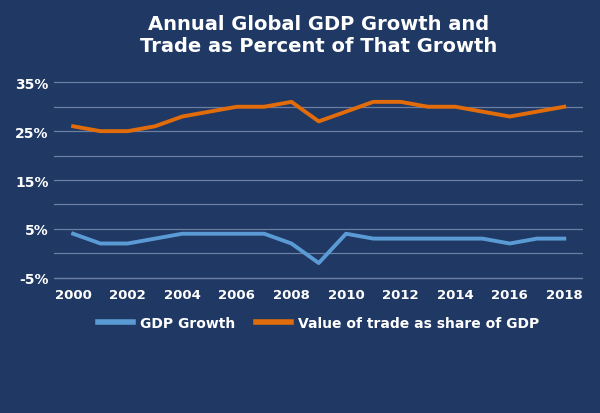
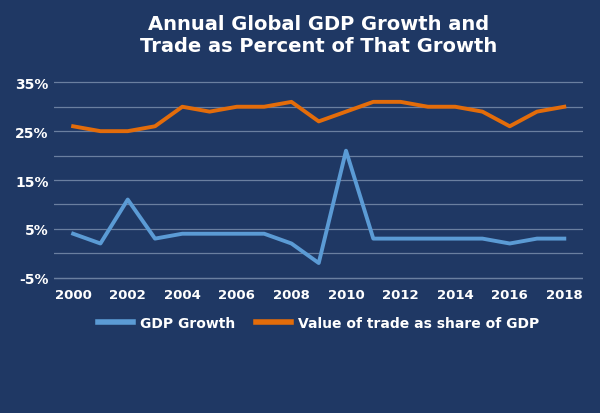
GDP Growth/2002: 2% -> 11%
Value of trade as share of GDP/2004: 28% -> 30%
GDP Growth/2010: 4% -> 21%
Value of trade as share of GDP/2016: 28% -> 26%
